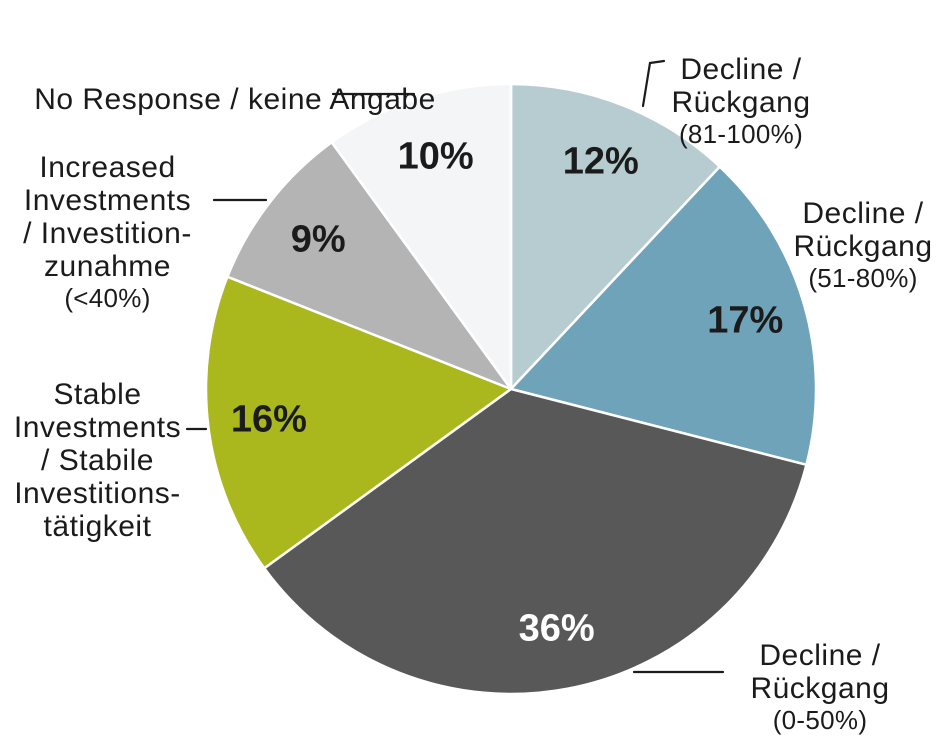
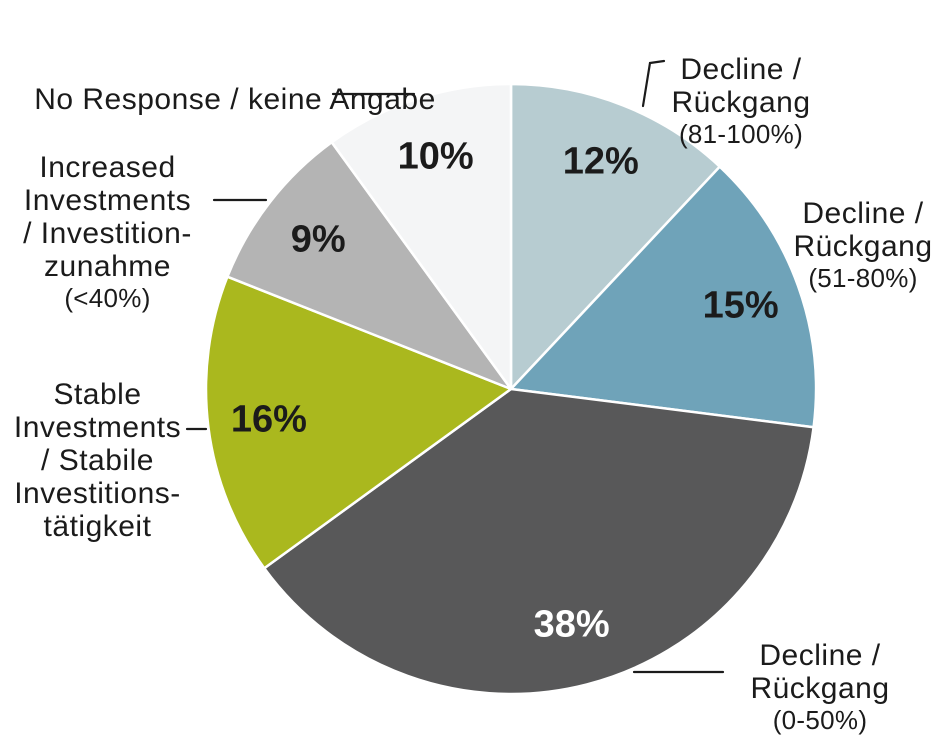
Decline / Rückgang (51-80%): 17% -> 15%
Decline / Rückgang (0-50%): 36% -> 38%
